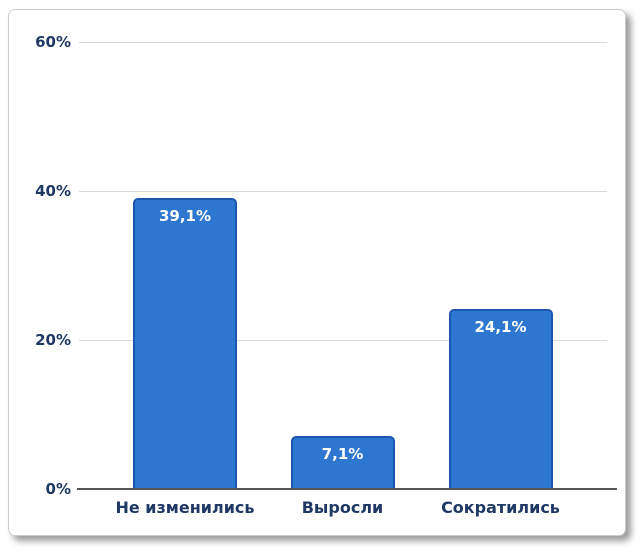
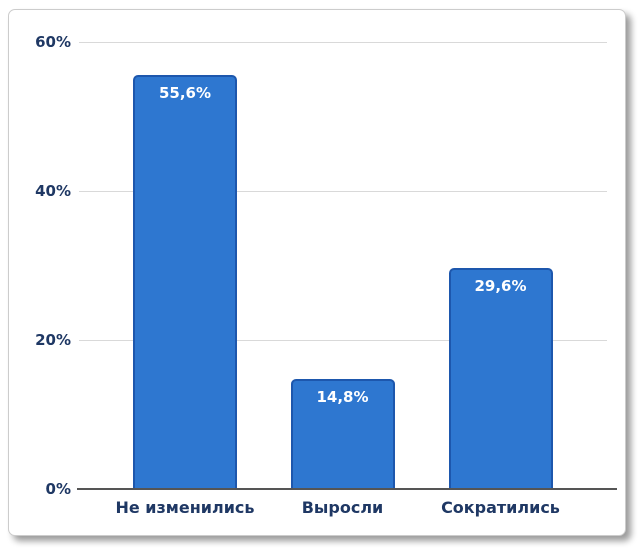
Не изменились: 39,1% -> 55,6%
Выросли: 7,1% -> 14,8%
Сократились: 24,1% -> 29,6%
